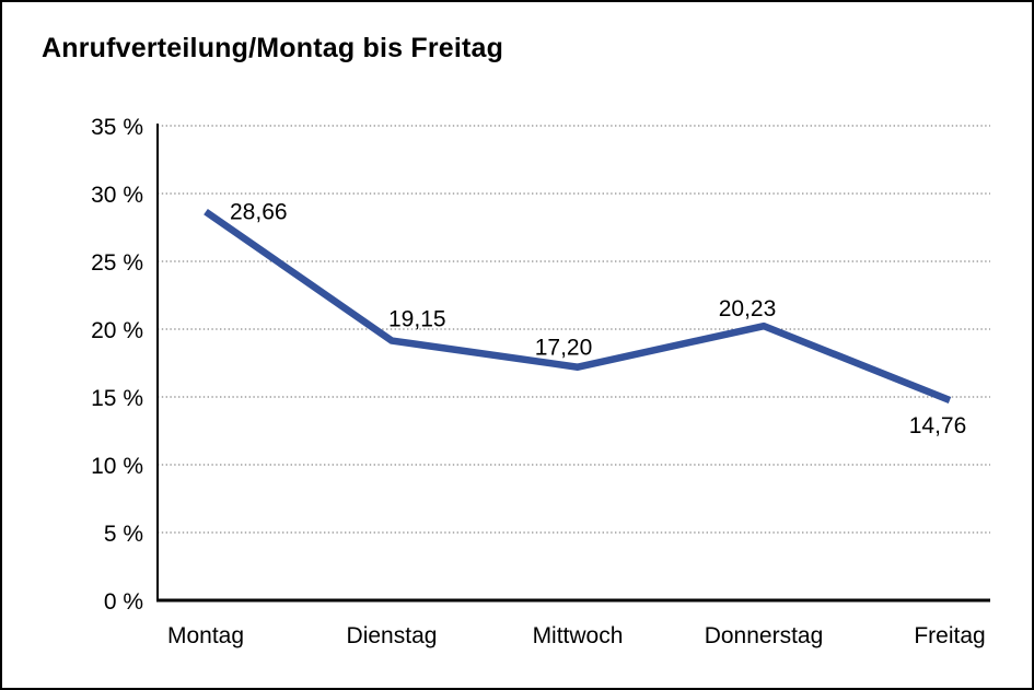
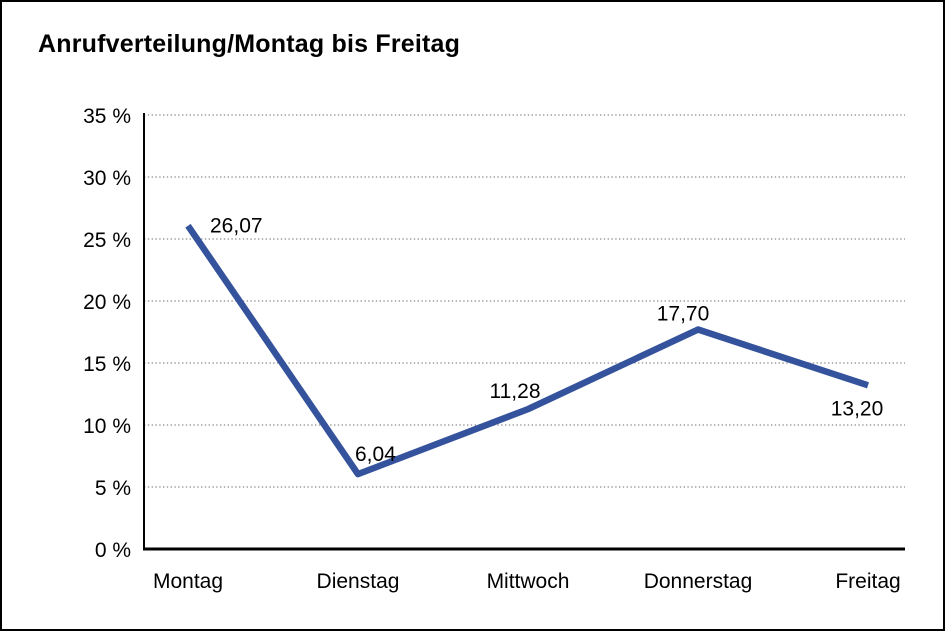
Montag: 28,66 -> 26,07
Dienstag: 19,15 -> 6,04
Mittwoch: 17,20 -> 11,28
Donnerstag: 20,23 -> 17,70
Freitag: 14,76 -> 13,20
